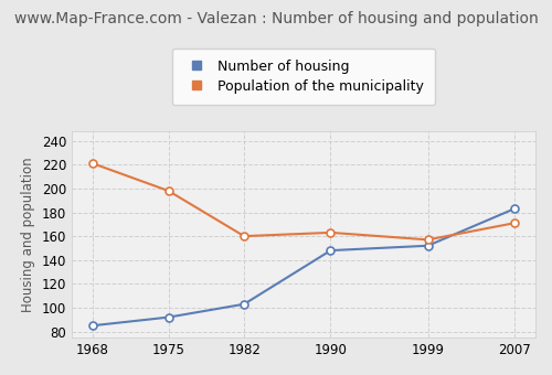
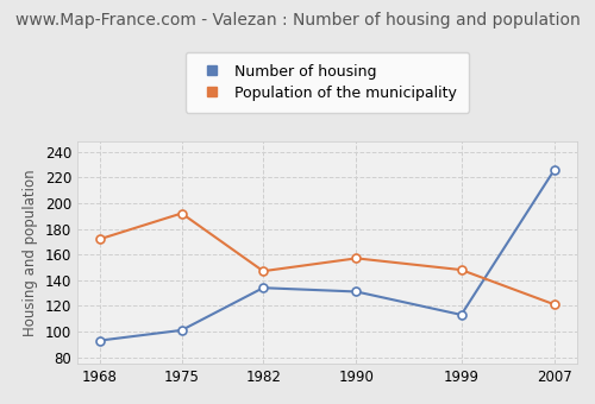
Number of housing/1968: 85 -> 93
Population of the municipality/1968: 221 -> 172
Number of housing/1975: 92 -> 101
Population of the municipality/1975: 198 -> 192
Number of housing/1982: 103 -> 134
Population of the municipality/1982: 160 -> 147
Number of housing/1990: 148 -> 131
Population of the municipality/1990: 163 -> 157
Number of housing/1999: 152 -> 113
Population of the municipality/1999: 157 -> 148
Number of housing/2007: 183 -> 226
Population of the municipality/2007: 171 -> 121
